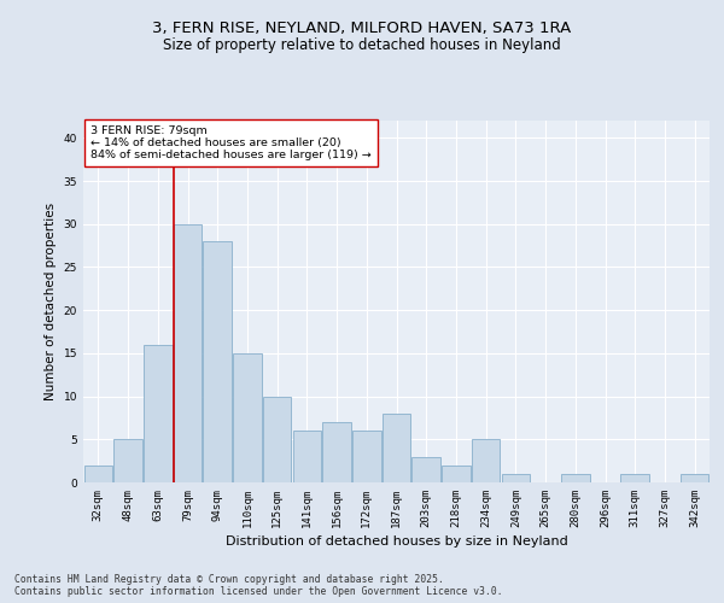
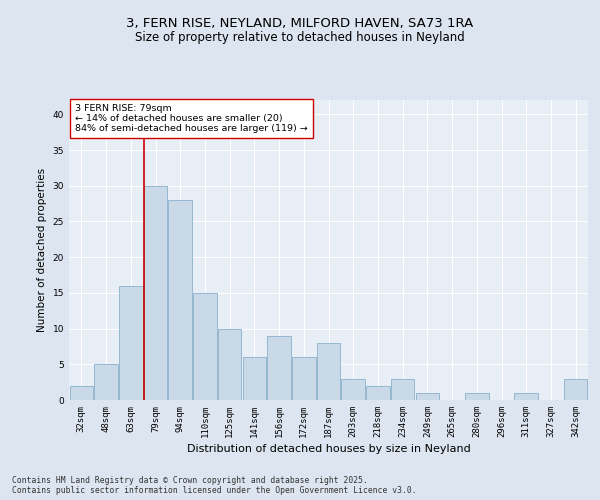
156sqm: 7 -> 9
234sqm: 5 -> 3
342sqm: 1 -> 3
